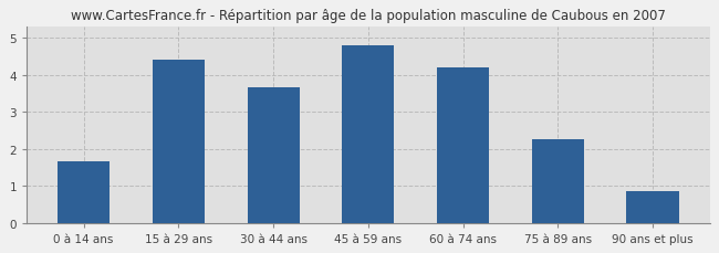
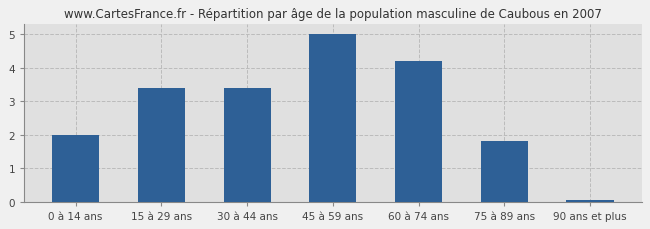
0 à 14 ans: 1.65 -> 2.00
15 à 29 ans: 4.40 -> 3.40
30 à 44 ans: 3.65 -> 3.40
45 à 59 ans: 4.80 -> 5.00
75 à 89 ans: 2.25 -> 1.80
90 ans et plus: 0.85 -> 0.04
